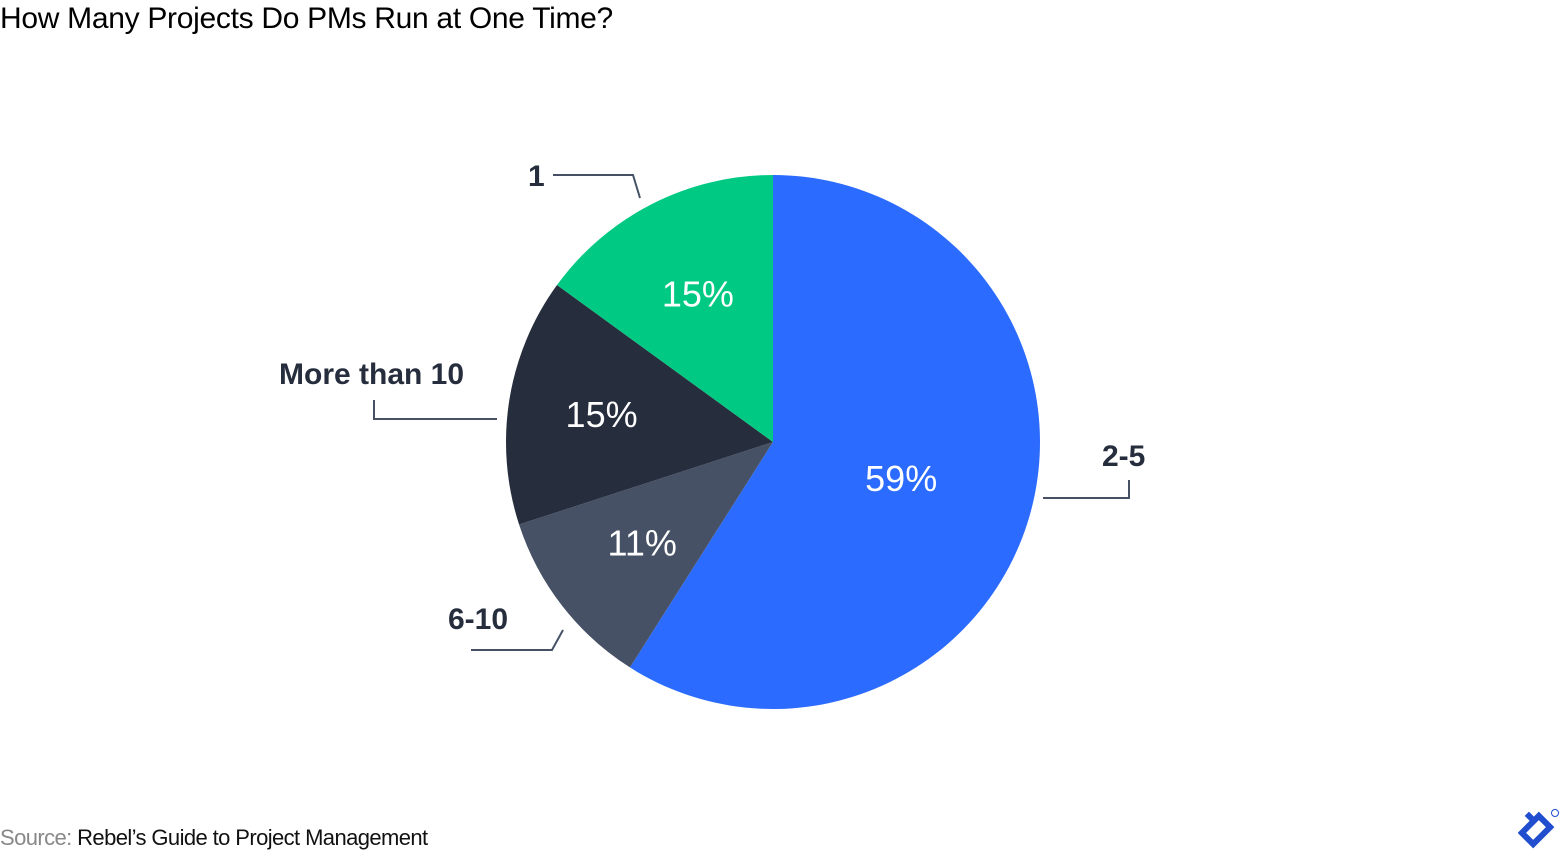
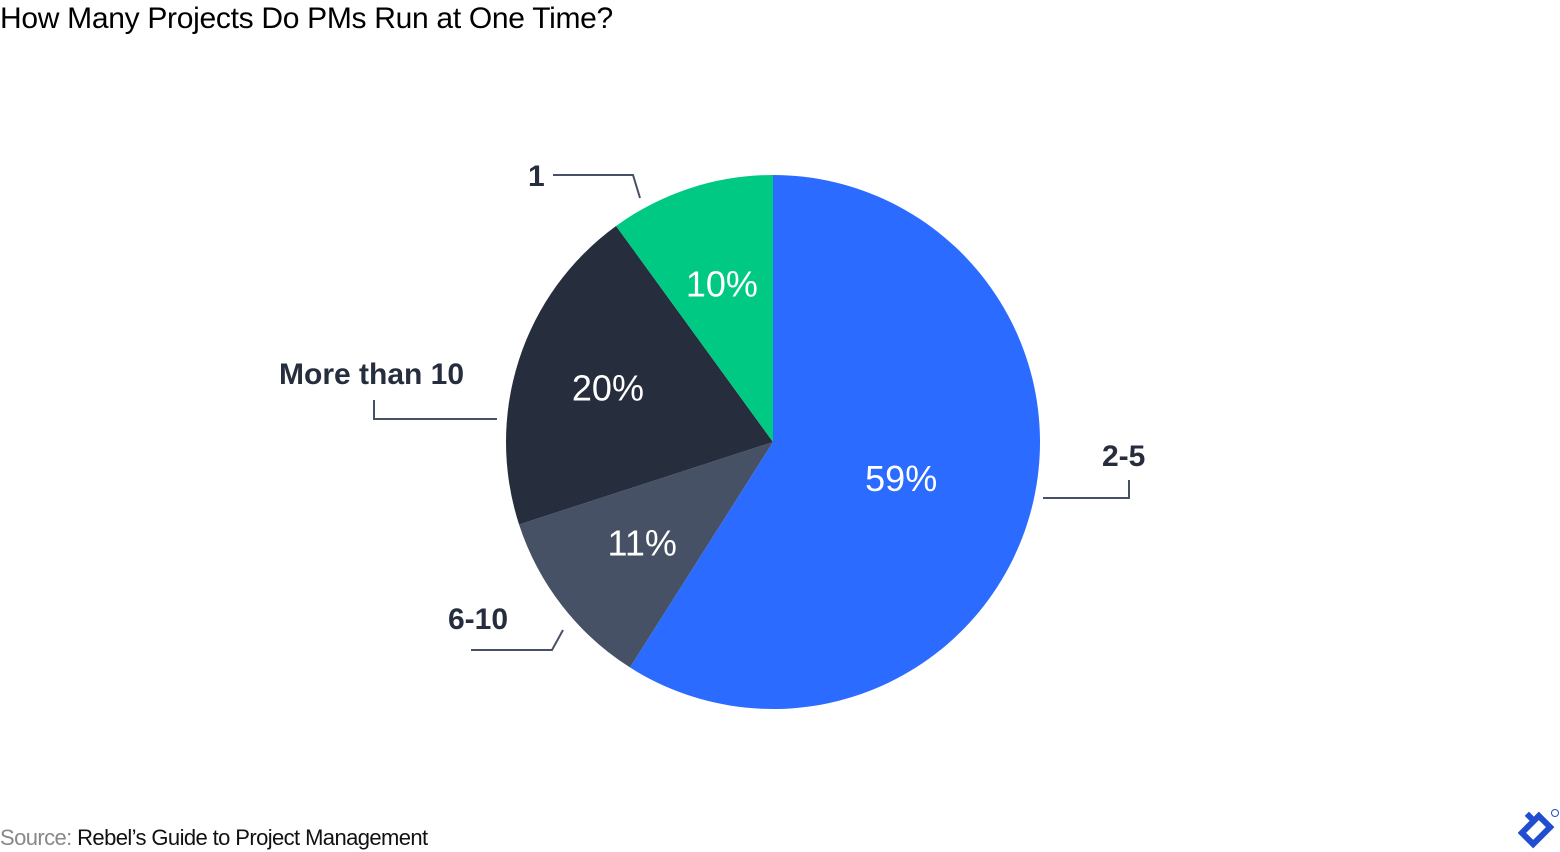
More than 10: 15% -> 20%
1: 15% -> 10%
